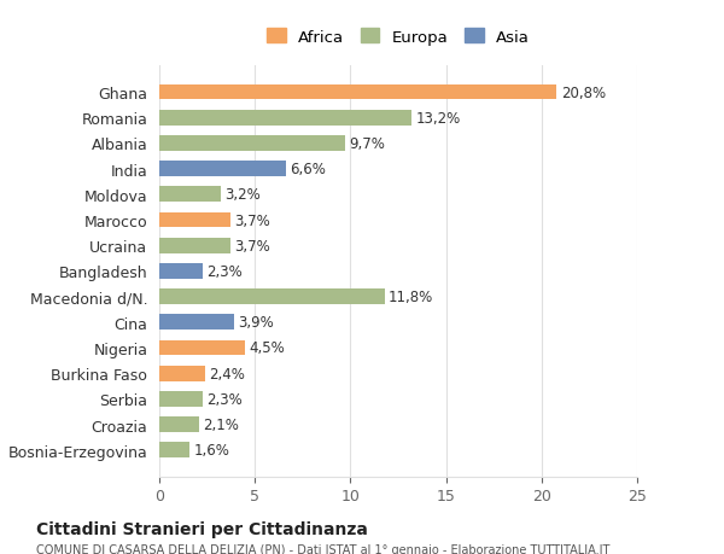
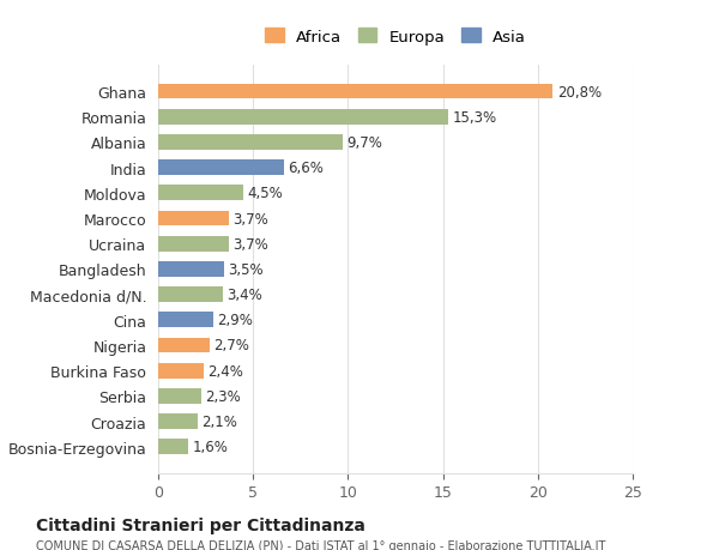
Romania: 13,2% -> 15,3%
Moldova: 3,2% -> 4,5%
Bangladesh: 2,3% -> 3,5%
Macedonia d/N.: 11,8% -> 3,4%
Cina: 3,9% -> 2,9%
Nigeria: 4,5% -> 2,7%
